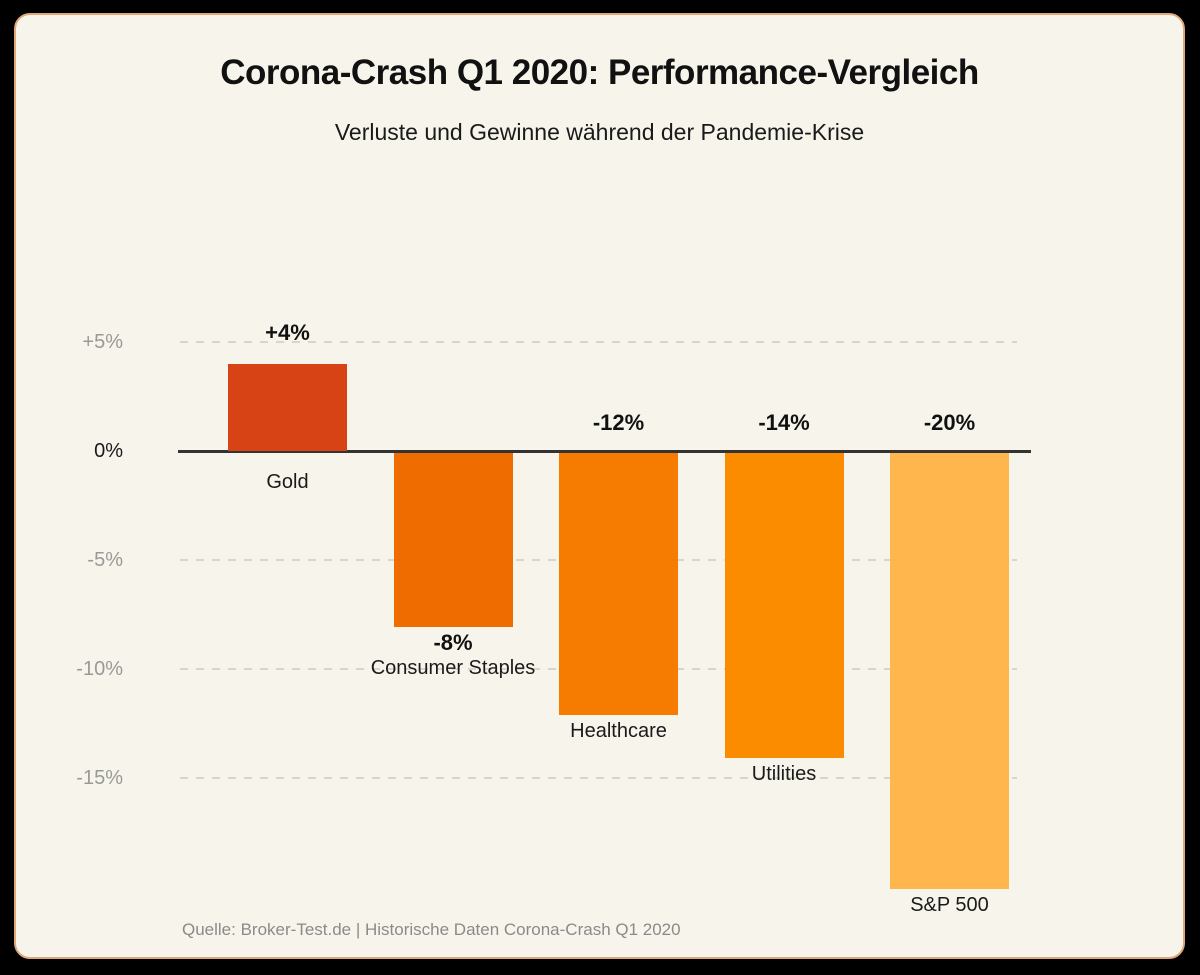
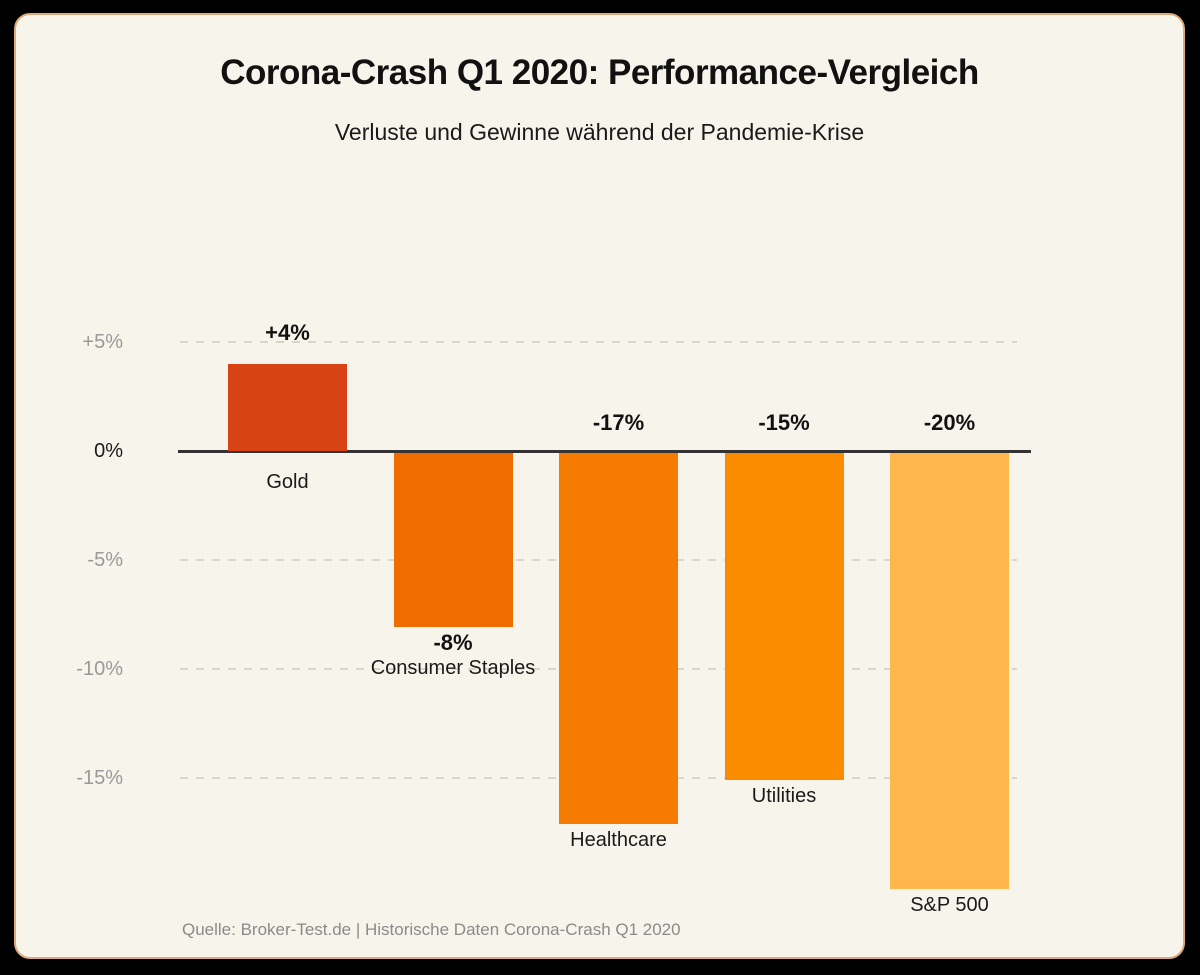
Healthcare: -12% -> -17%
Utilities: -14% -> -15%
